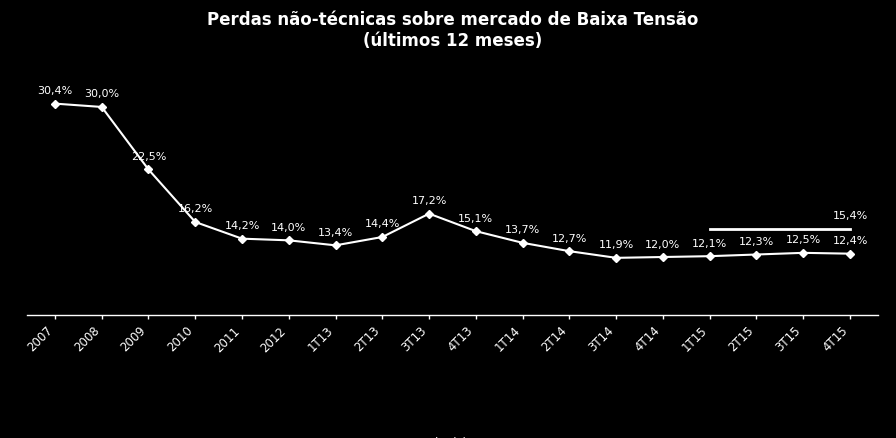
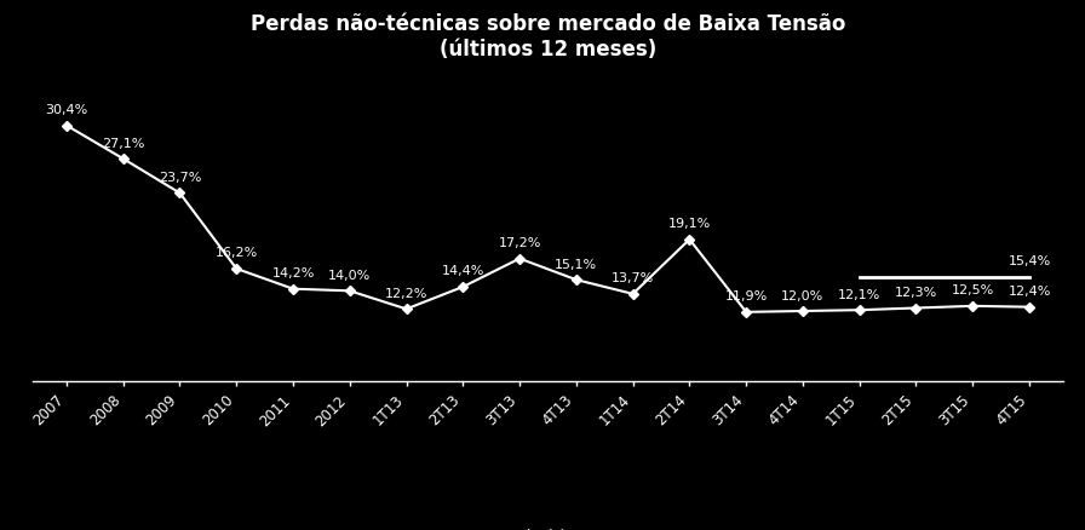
2008: 30,0% -> 27,1%
2009: 22,5% -> 23,7%
1T13: 13,4% -> 12,2%
2T14: 12,7% -> 19,1%
